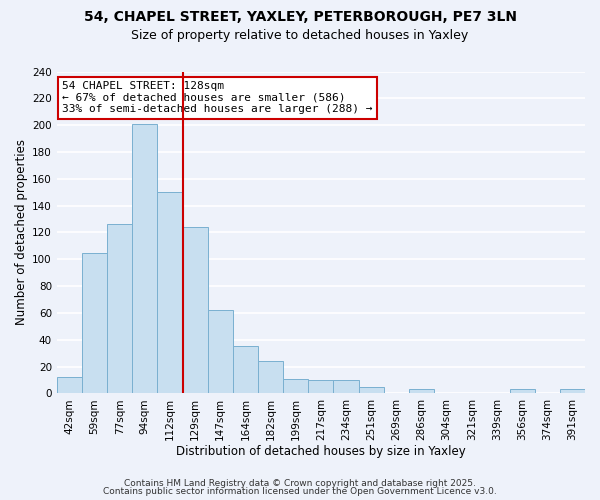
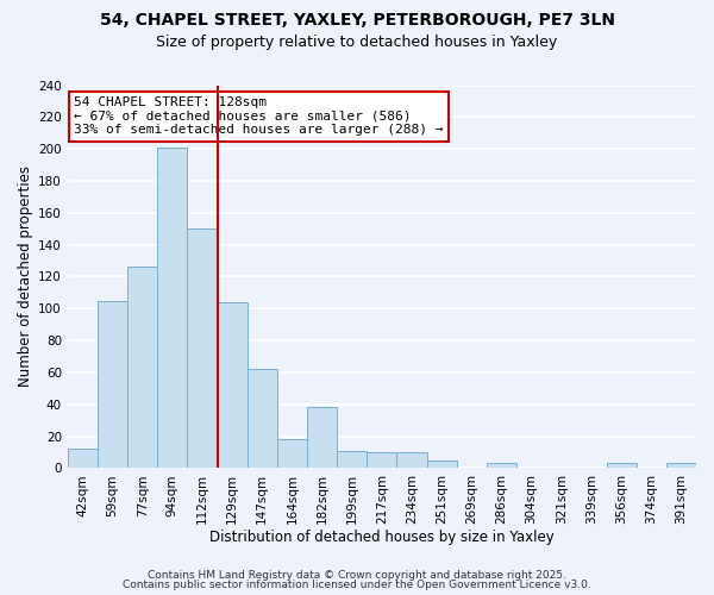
129sqm: 124 -> 104
164sqm: 35 -> 18
182sqm: 24 -> 38
